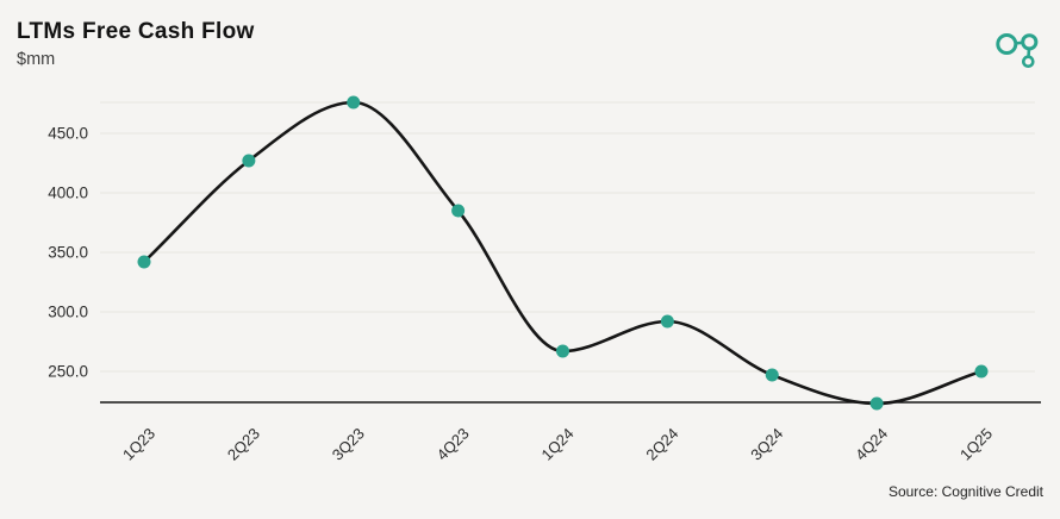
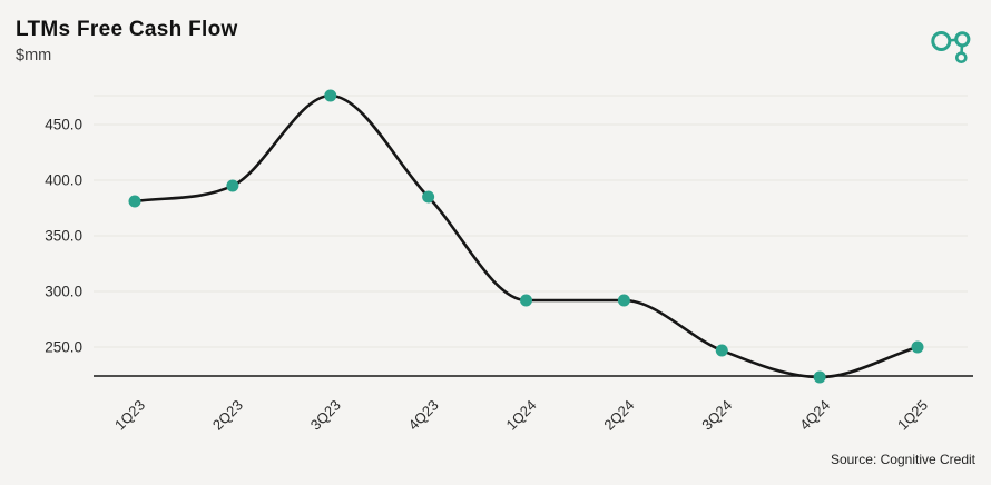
1Q23: 342 -> 381
2Q23: 427 -> 395
1Q24: 267 -> 292
